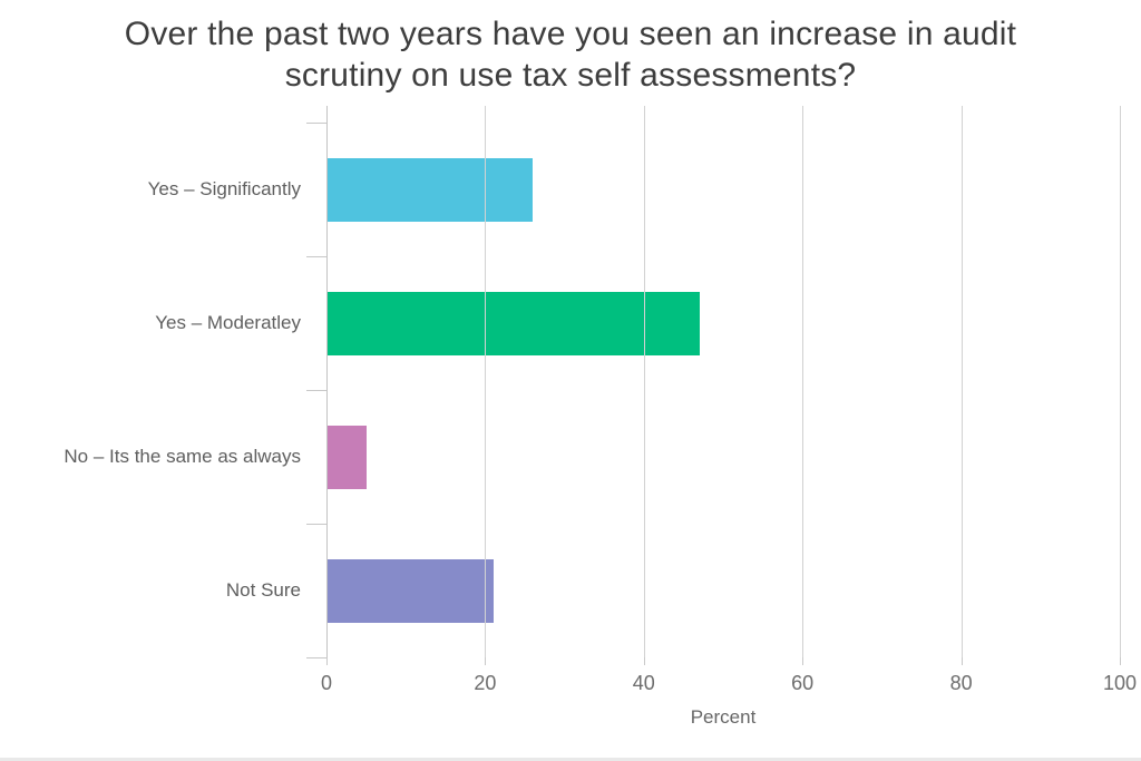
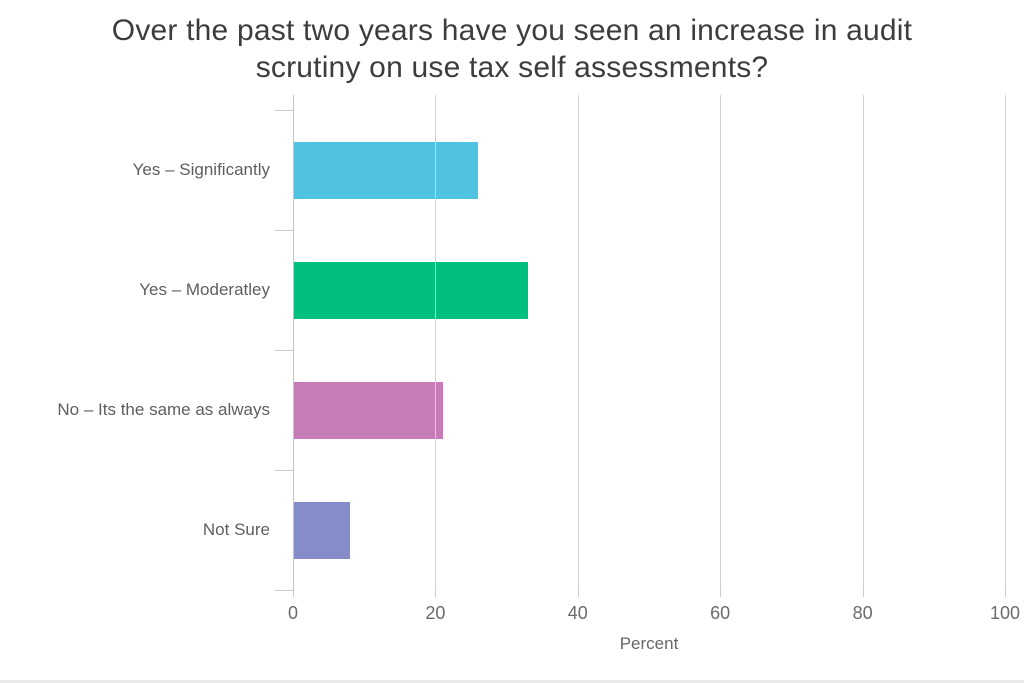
Yes – Moderatley: 47 -> 33
No – Its the same as always: 5 -> 21
Not Sure: 21 -> 8
